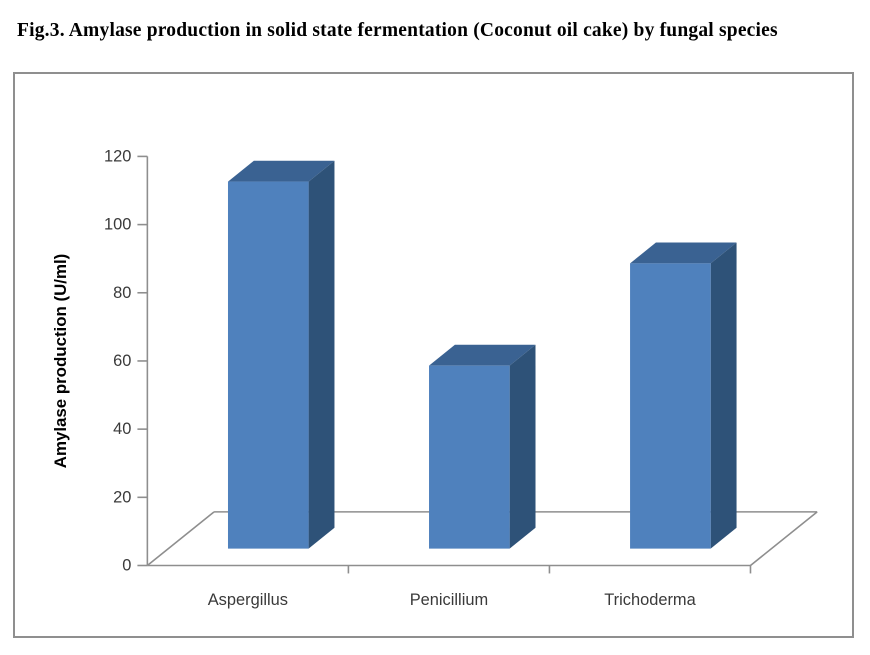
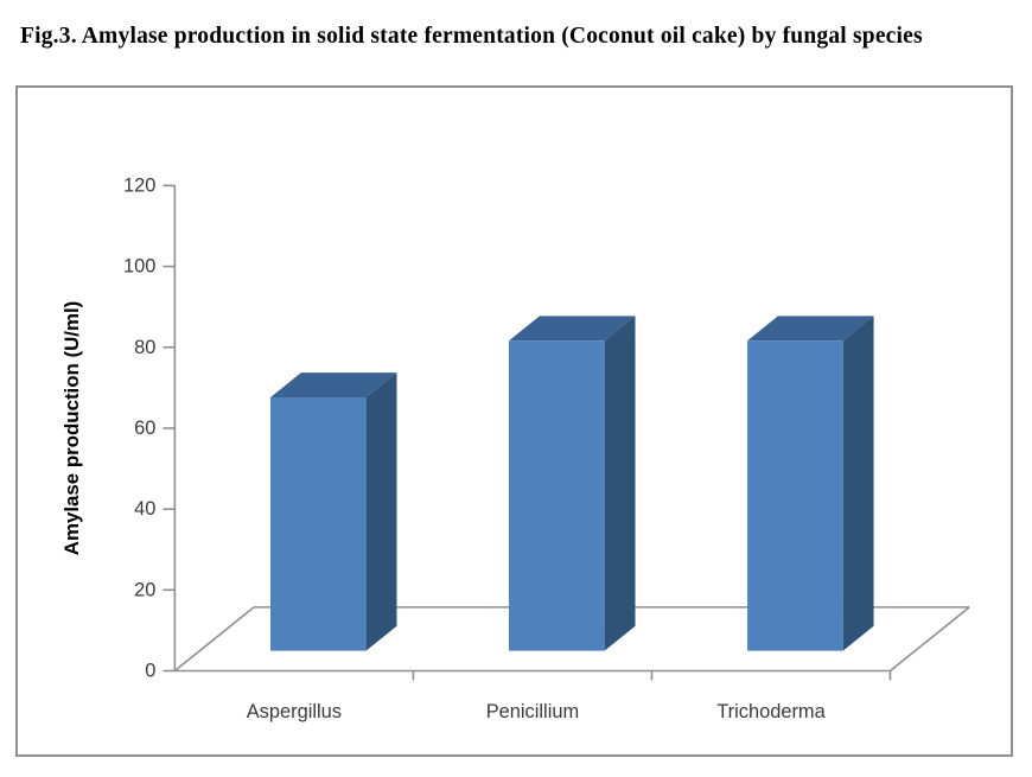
Aspergillus: 110 -> 65
Penicillium: 56 -> 79
Trichoderma: 86 -> 79
